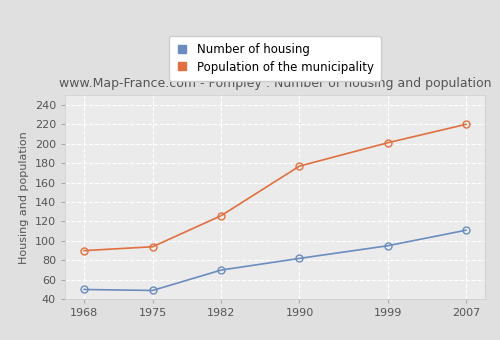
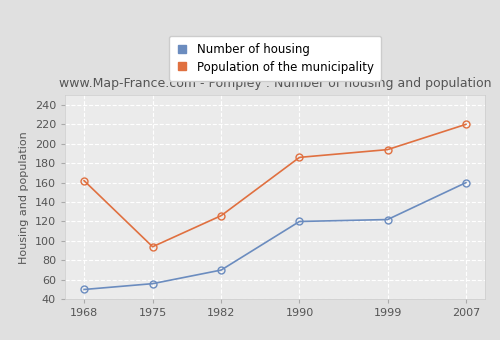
Population of the municipality/1968: 90 -> 162
Number of housing/1975: 49 -> 56
Number of housing/1990: 82 -> 120
Population of the municipality/1990: 177 -> 186
Number of housing/1999: 95 -> 122
Population of the municipality/1999: 201 -> 194
Number of housing/2007: 111 -> 160
